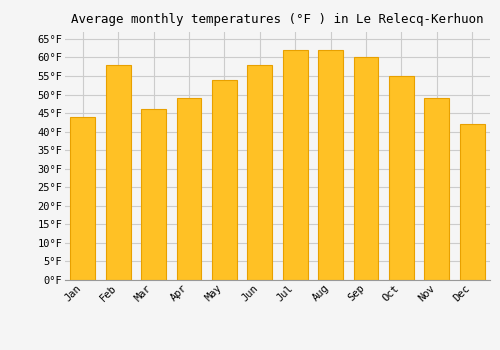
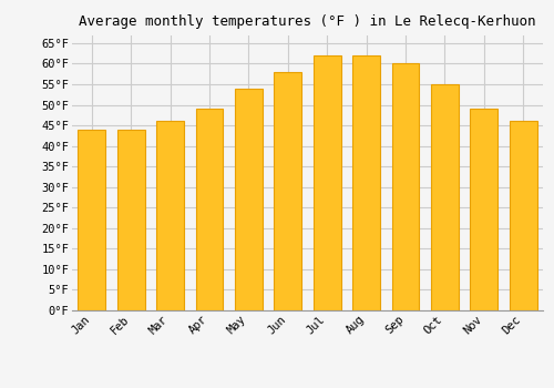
Feb: 58°F -> 44°F
Dec: 42°F -> 46°F
